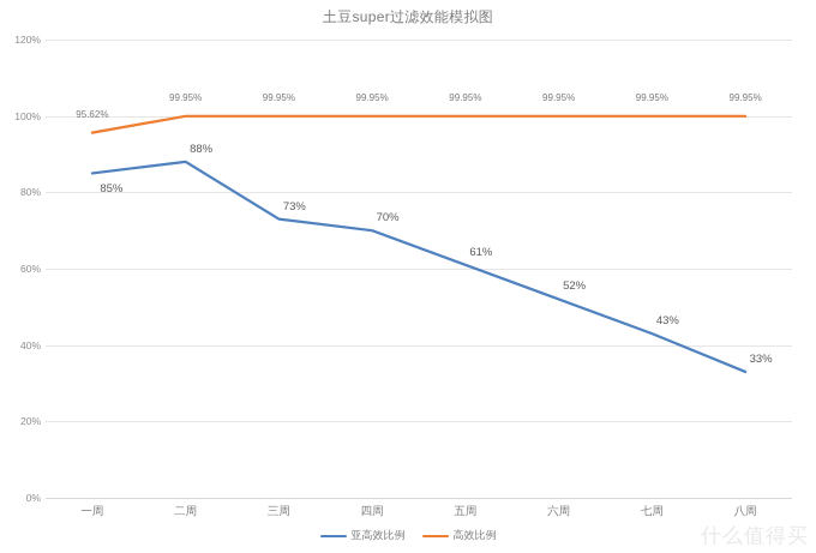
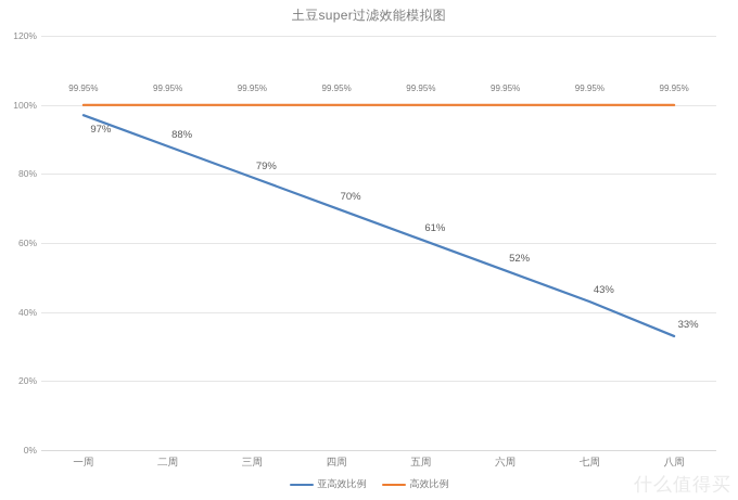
亚高效比例/一周: 85% -> 97%
高效比例/一周: 95.62% -> 99.95%
亚高效比例/三周: 73% -> 79%
